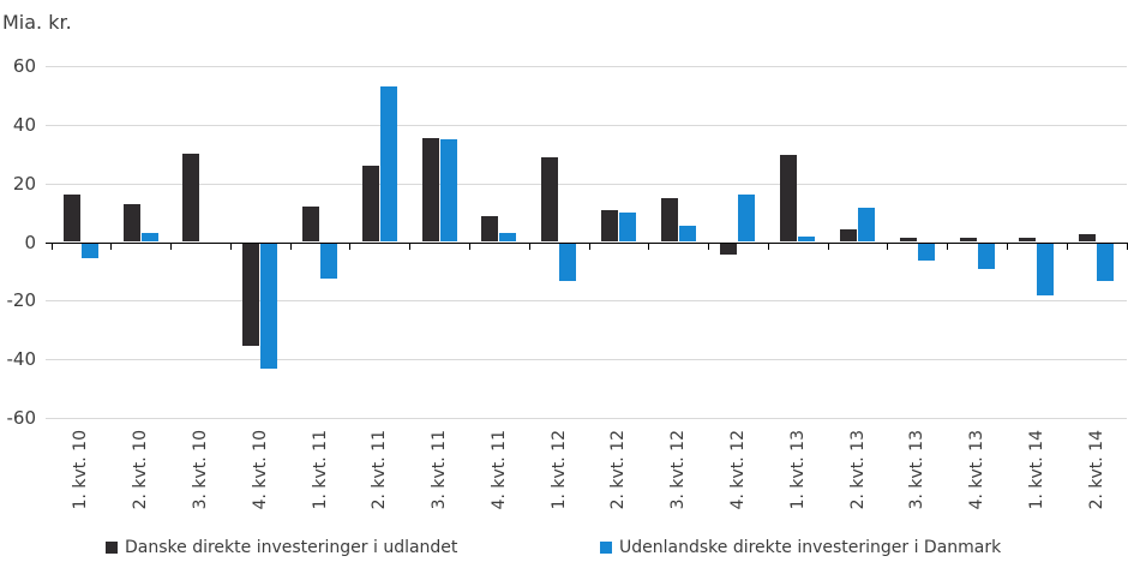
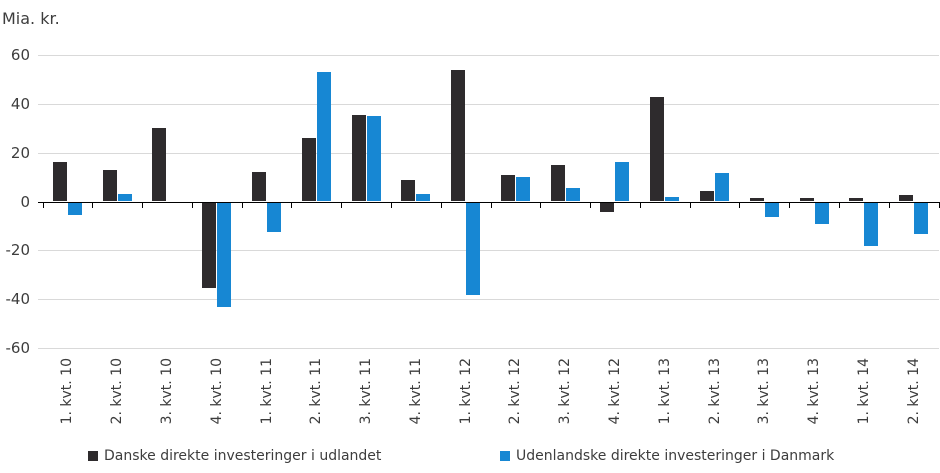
Danske direkte investeringer i udlandet/1. kvt. 12: 29 -> 54
Udenlandske direkte investeringer i Danmark/1. kvt. 12: -13 -> -38
Danske direkte investeringer i udlandet/1. kvt. 13: 30 -> 43
